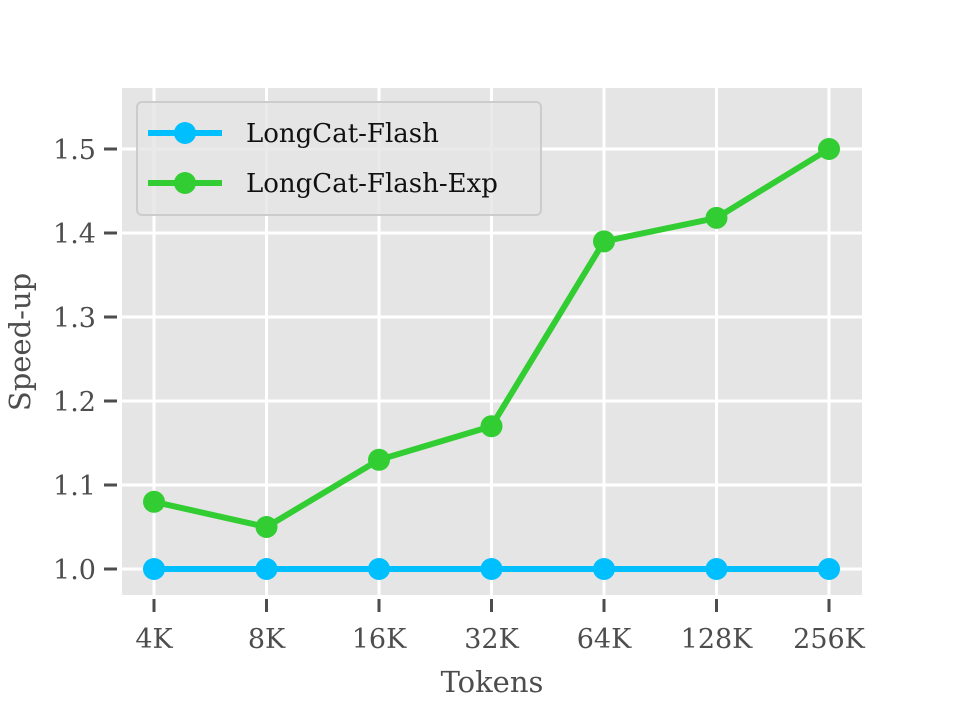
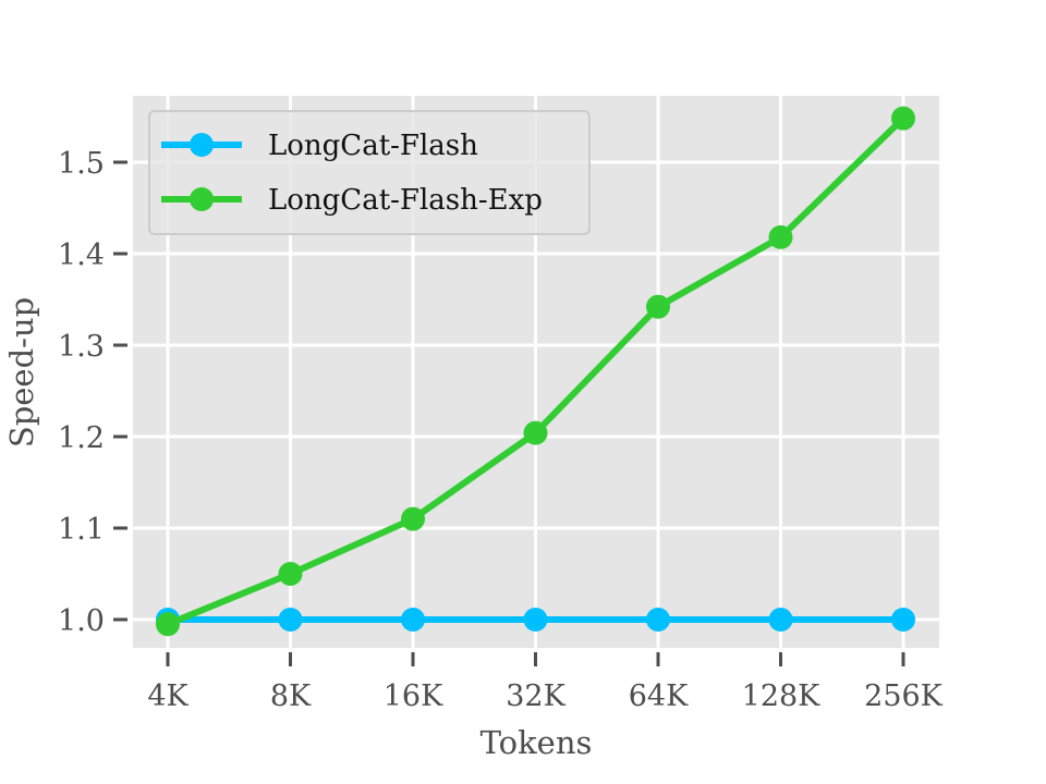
LongCat-Flash-Exp/4K: 1.08 -> 0.99
LongCat-Flash-Exp/16K: 1.13 -> 1.11
LongCat-Flash-Exp/32K: 1.17 -> 1.20
LongCat-Flash-Exp/64K: 1.39 -> 1.34
LongCat-Flash-Exp/256K: 1.50 -> 1.55
